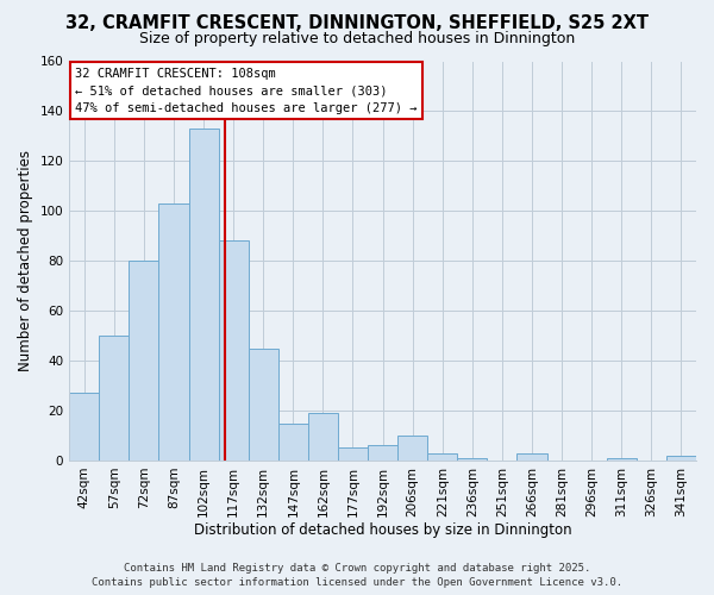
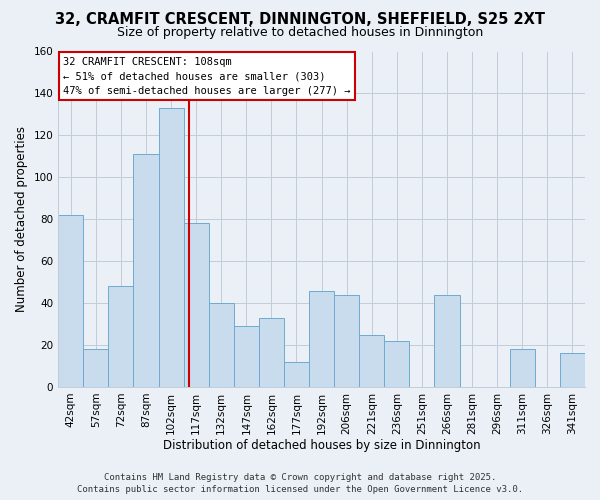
42sqm: 27 -> 82
57sqm: 50 -> 18
72sqm: 80 -> 48
87sqm: 103 -> 111
117sqm: 88 -> 78
132sqm: 45 -> 40
147sqm: 15 -> 29
162sqm: 19 -> 33
177sqm: 5 -> 12
192sqm: 6 -> 46
206sqm: 10 -> 44
221sqm: 3 -> 25
236sqm: 1 -> 22
266sqm: 3 -> 44
311sqm: 1 -> 18
341sqm: 2 -> 16
